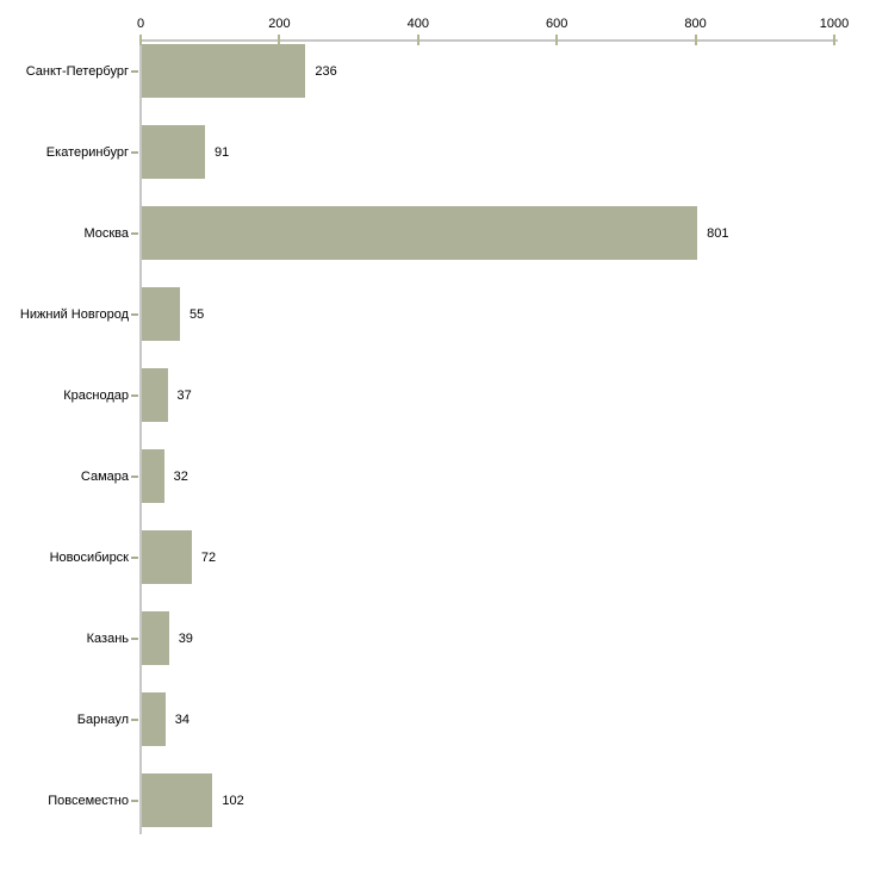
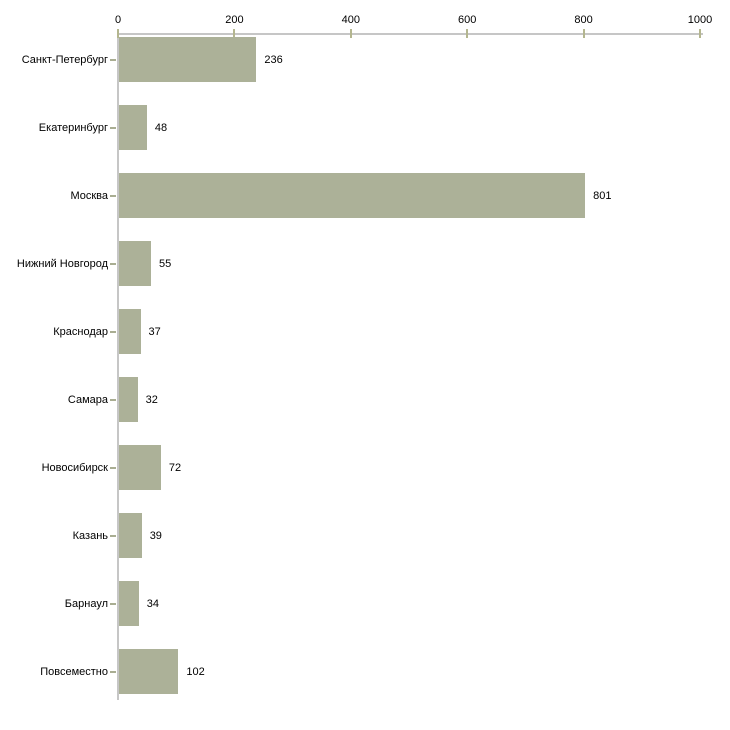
Екатеринбург: 91 -> 48
